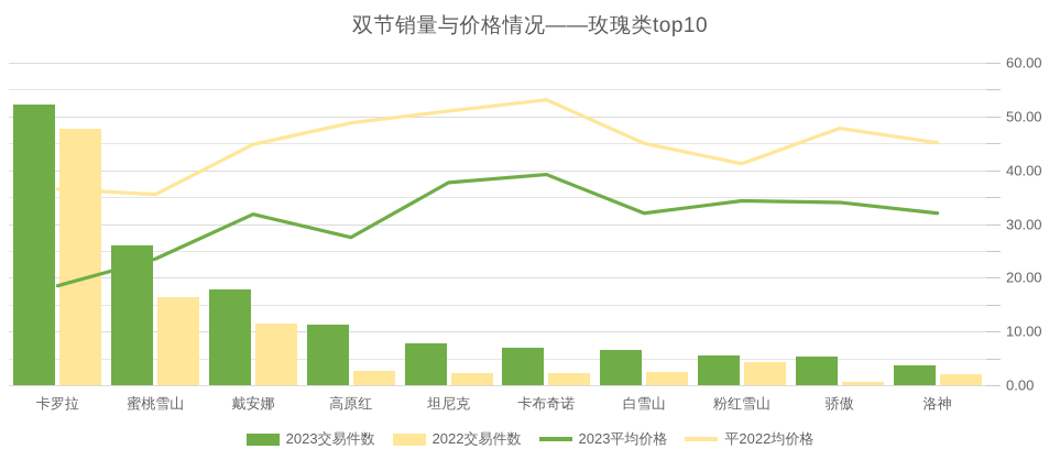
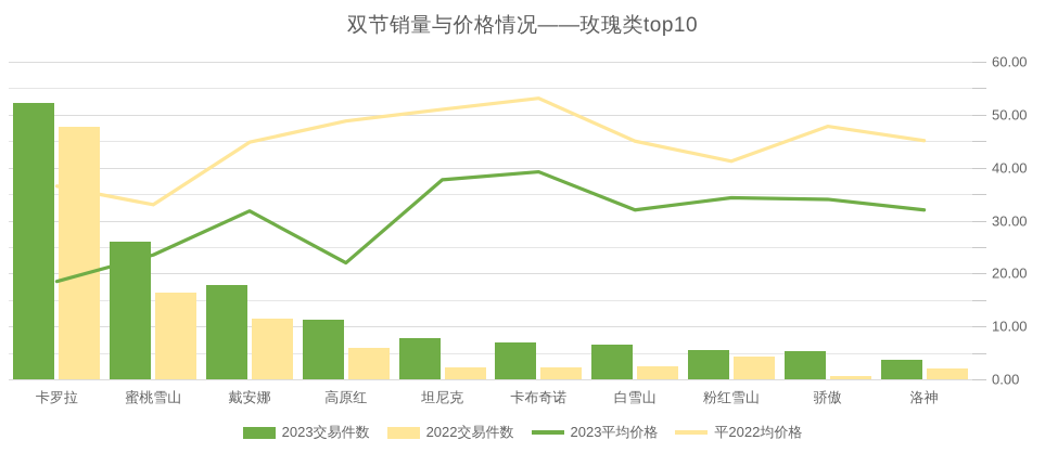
平2022均价格/蜜桃雪山: 36 -> 33
2022交易件数/高原红: 3 -> 6
2023平均价格/高原红: 28 -> 22
